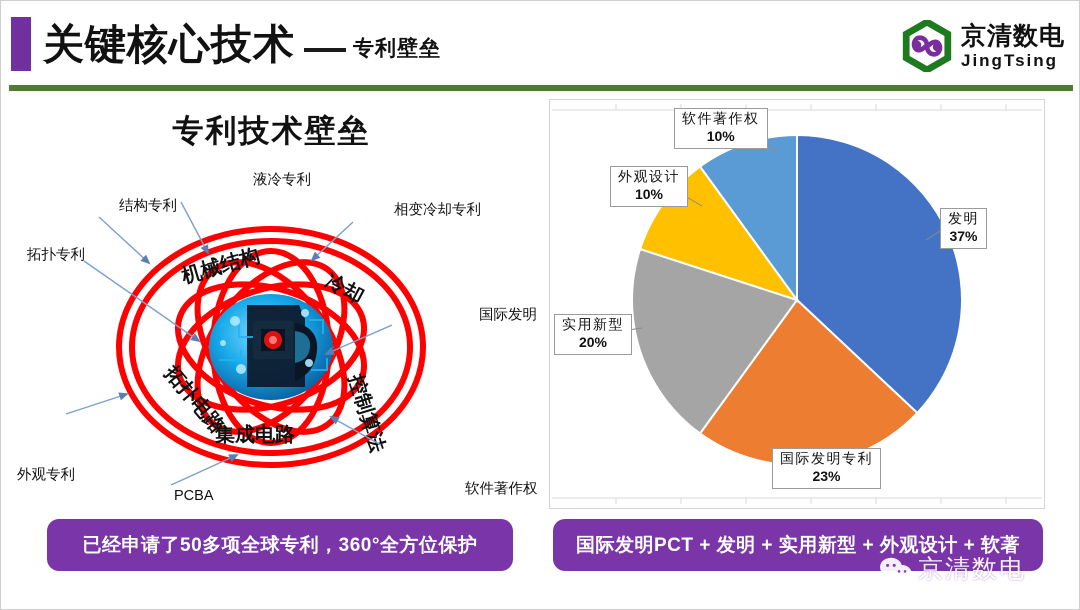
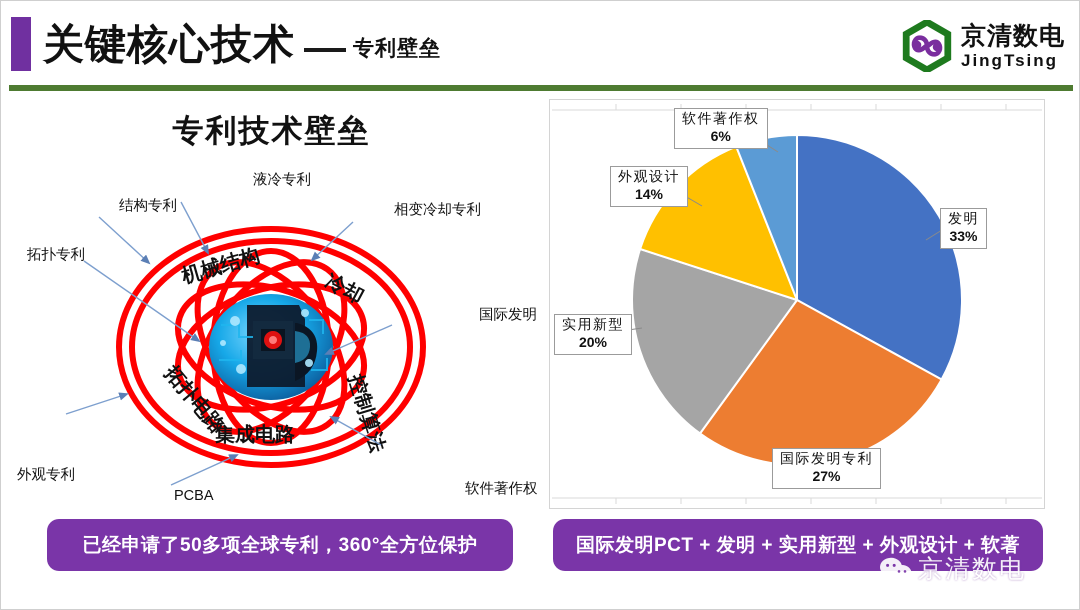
发明: 37% -> 33%
国际发明专利: 23% -> 27%
外观设计: 10% -> 14%
软件著作权: 10% -> 6%
